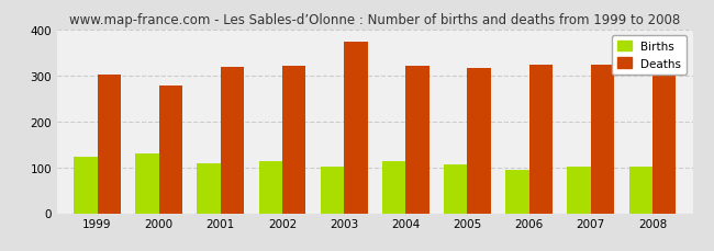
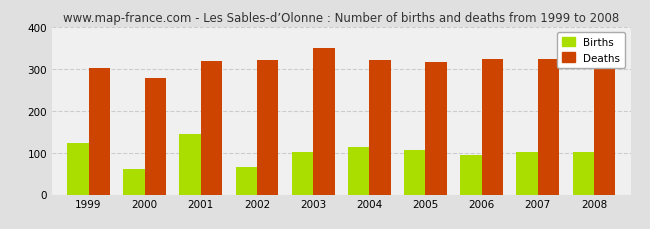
Births/2000: 130 -> 60
Births/2001: 108 -> 145
Births/2002: 112 -> 65
Deaths/2003: 372 -> 350
